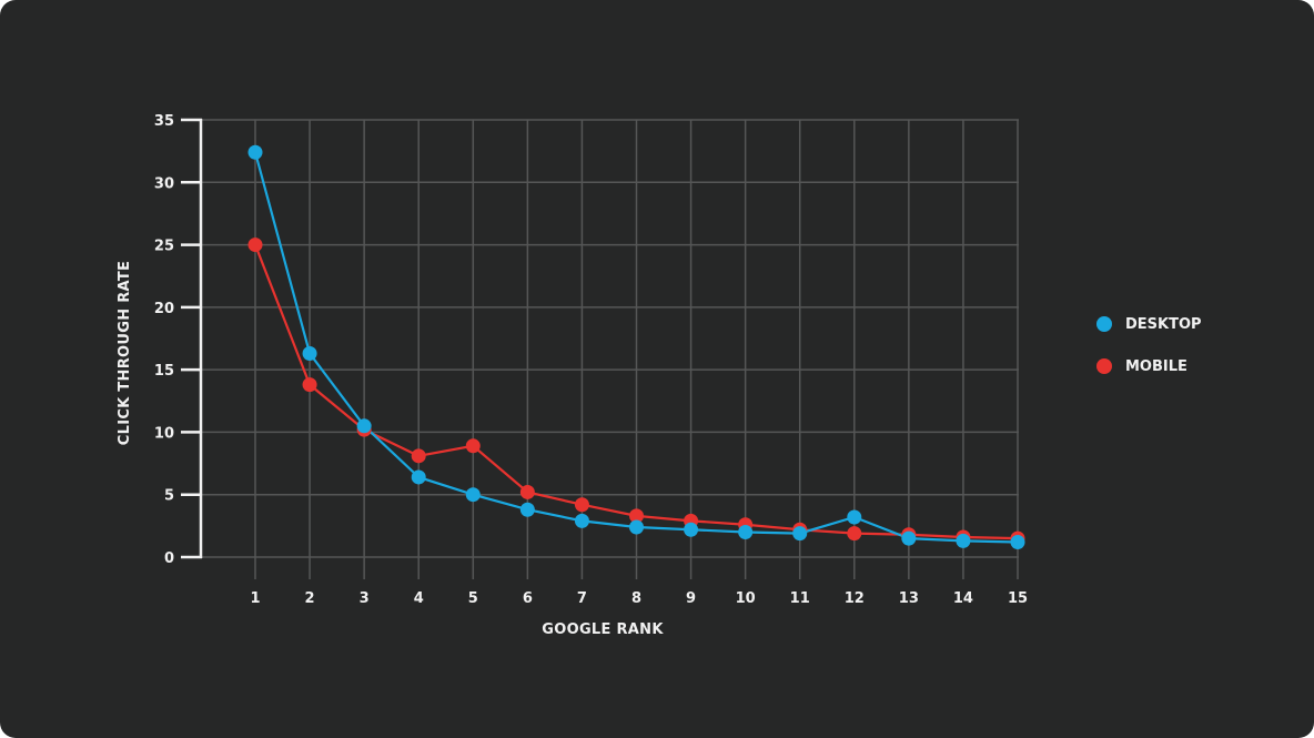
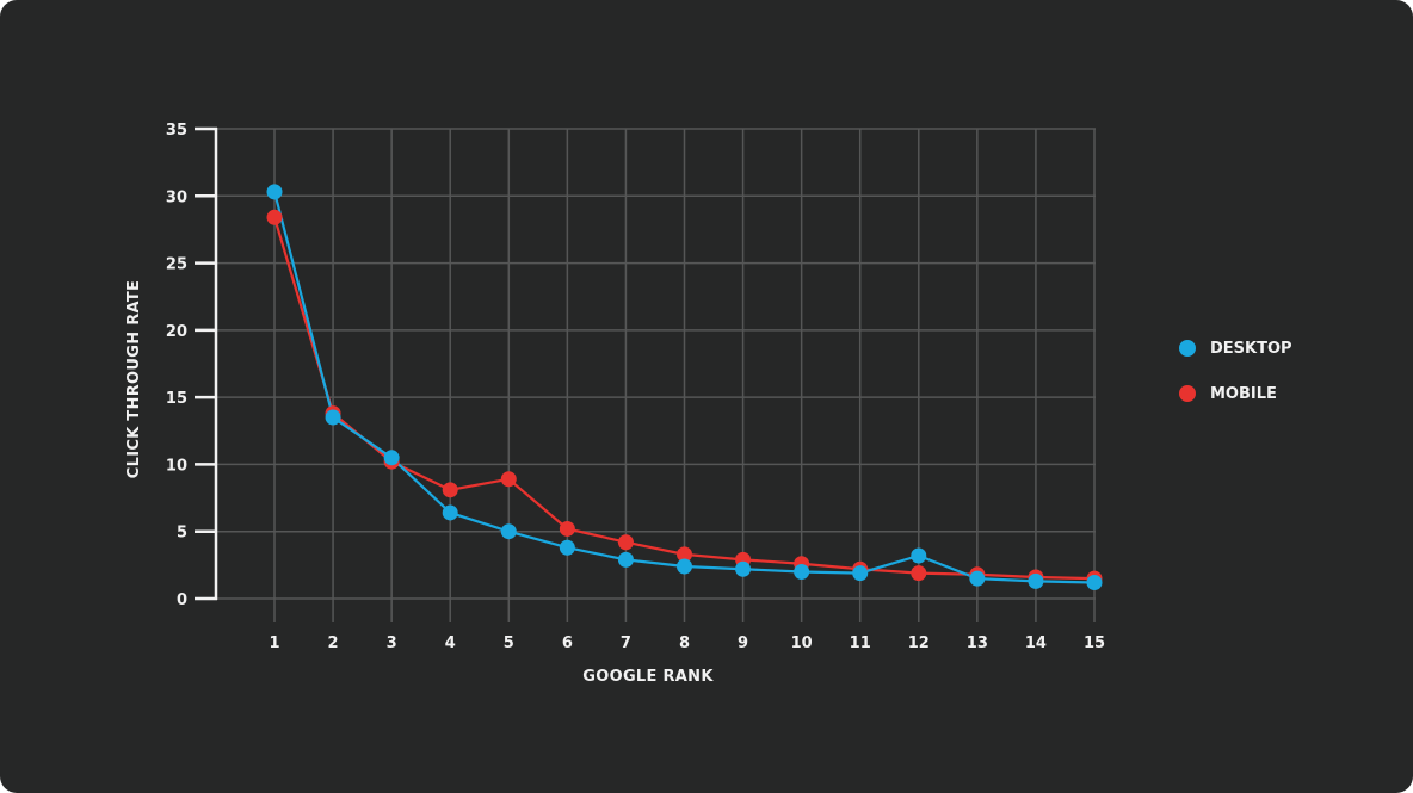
DESKTOP/1: 32.4 -> 30.3
MOBILE/1: 25.0 -> 28.4
DESKTOP/2: 16.3 -> 13.5
